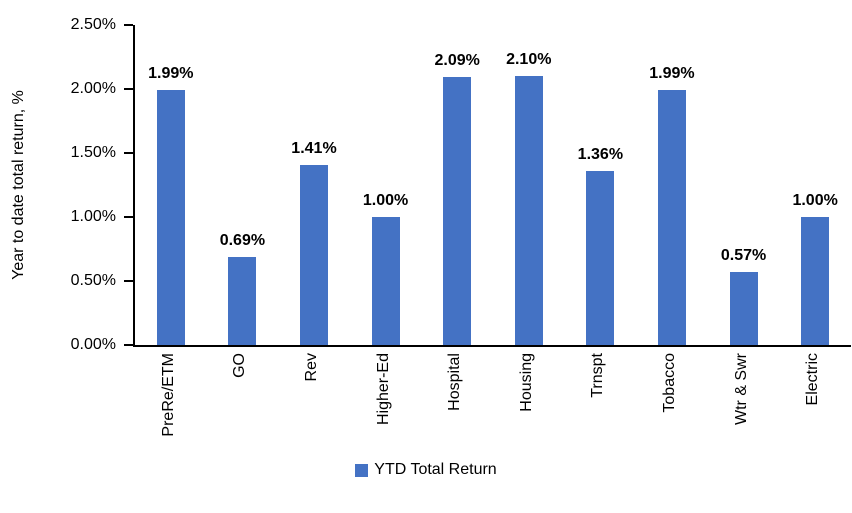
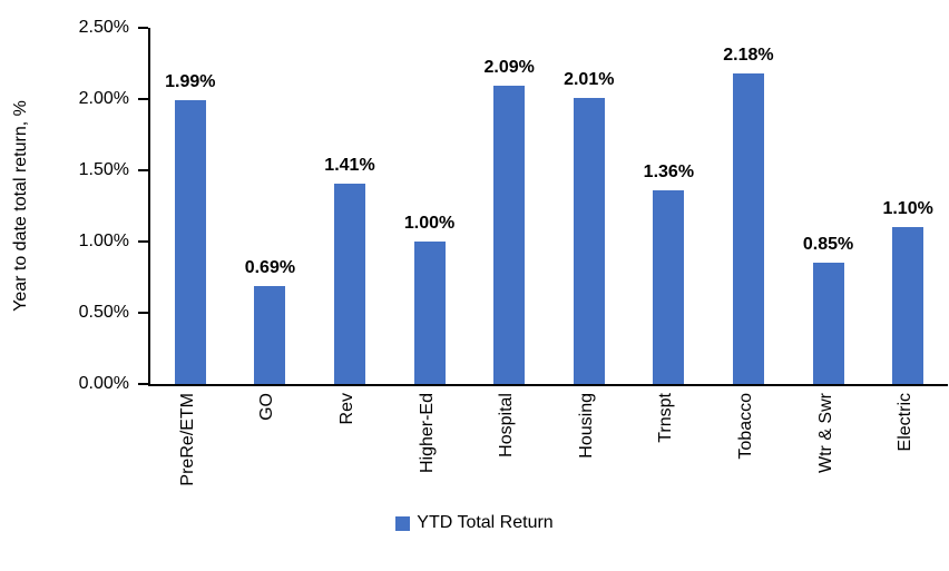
Housing: 2.10% -> 2.01%
Tobacco: 1.99% -> 2.18%
Wtr & Swr: 0.57% -> 0.85%
Electric: 1.00% -> 1.10%
